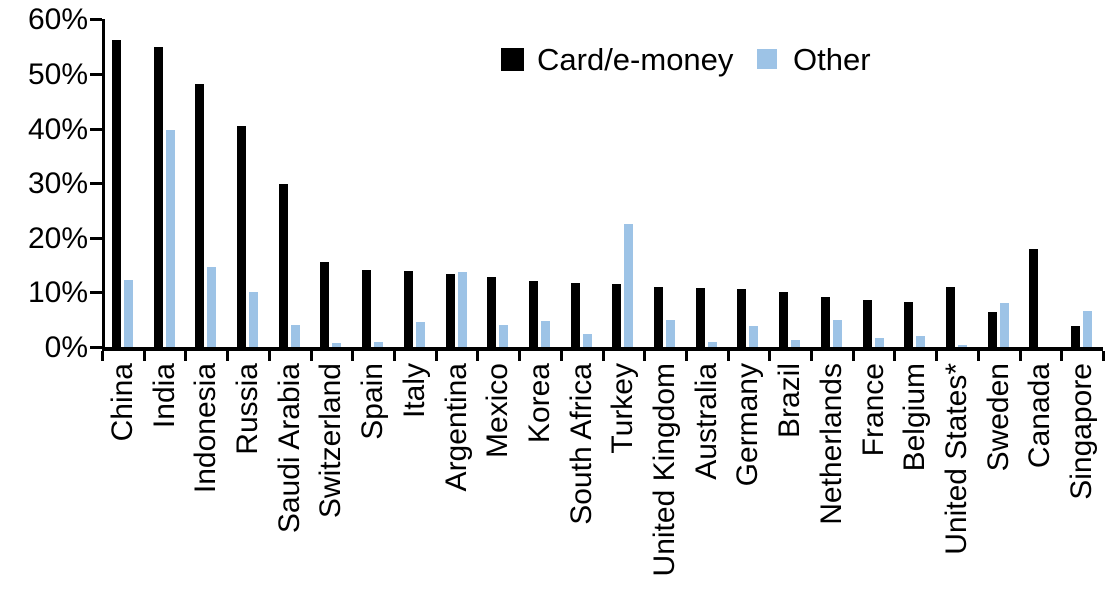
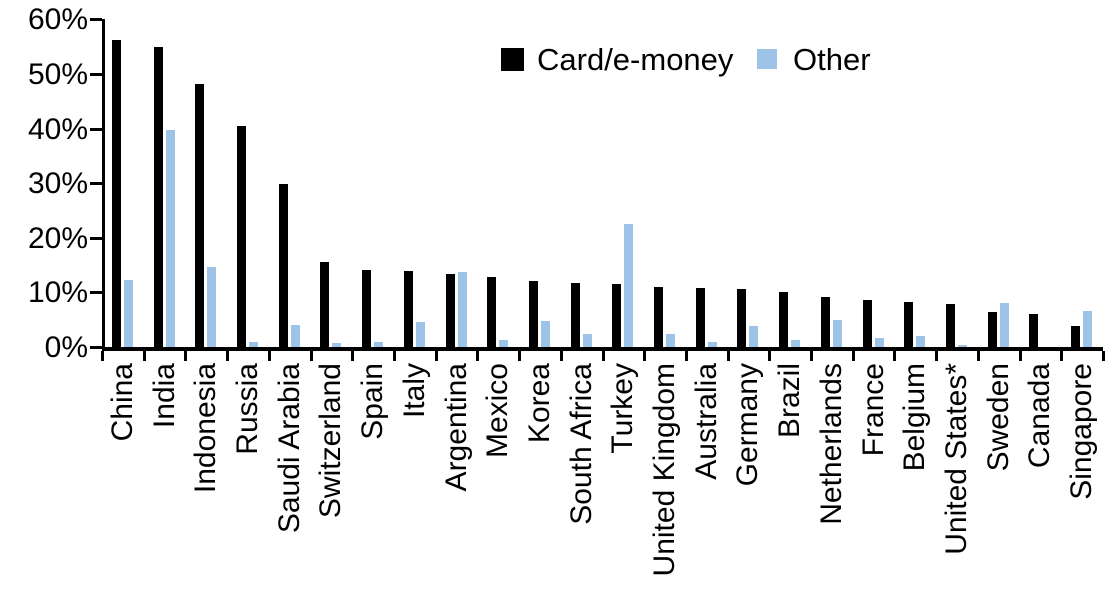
Other/Russia: 10% -> 1%
Other/Mexico: 4% -> 1%
Other/United Kingdom: 5% -> 2%
Card/e-money/United States*: 11% -> 8%
Card/e-money/Canada: 18% -> 6%
